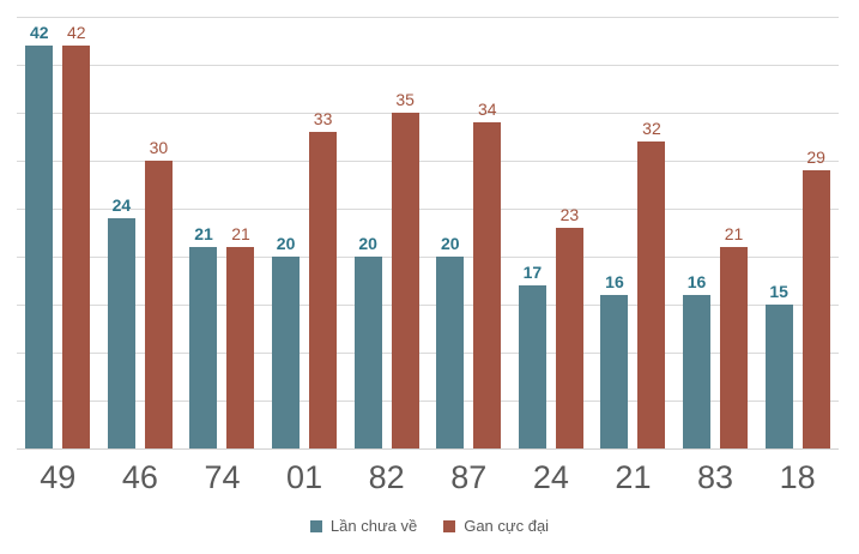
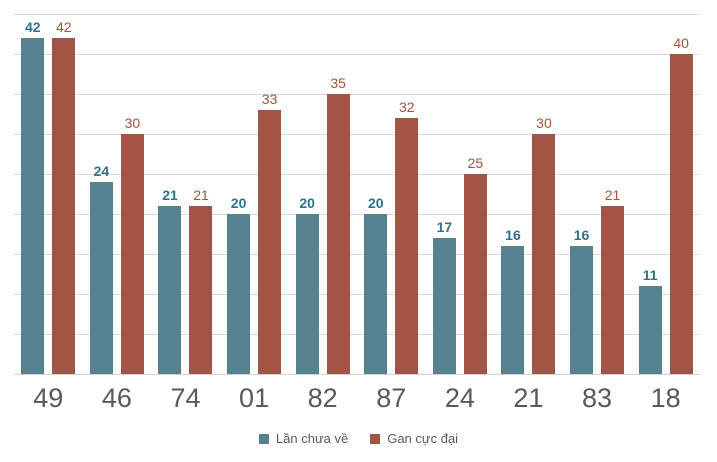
Gan cực đại/87: 34 -> 32
Gan cực đại/24: 23 -> 25
Gan cực đại/21: 32 -> 30
Lần chưa về/18: 15 -> 11
Gan cực đại/18: 29 -> 40
